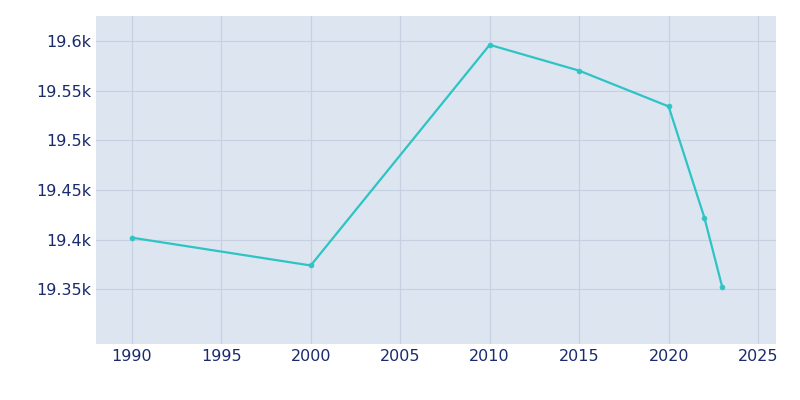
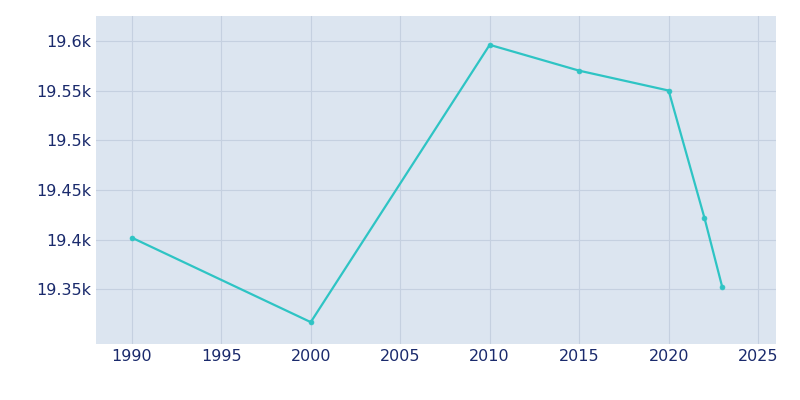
2000: 19.374k -> 19.317k
2020: 19.534k -> 19.550k
